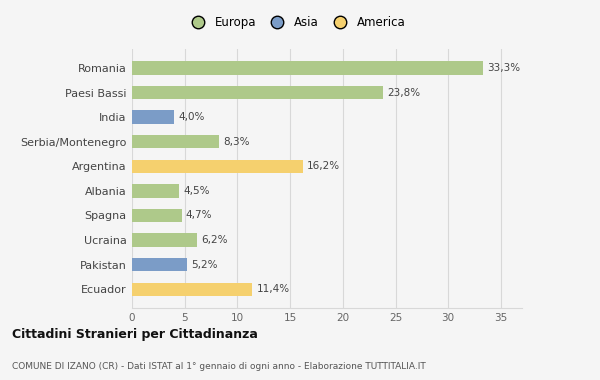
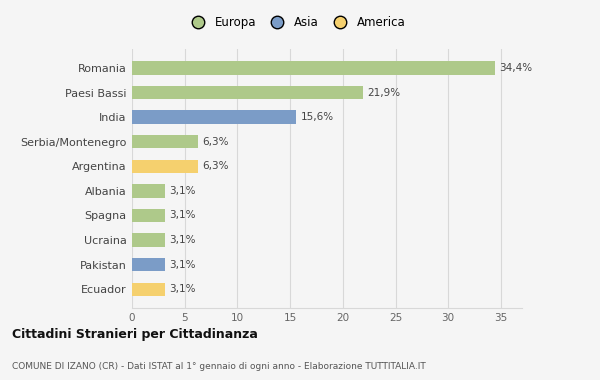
Romania: 33,3% -> 34,4%
Paesi Bassi: 23,8% -> 21,9%
India: 4,0% -> 15,6%
Serbia/Montenegro: 8,3% -> 6,3%
Argentina: 16,2% -> 6,3%
Albania: 4,5% -> 3,1%
Spagna: 4,7% -> 3,1%
Ucraina: 6,2% -> 3,1%
Pakistan: 5,2% -> 3,1%
Ecuador: 11,4% -> 3,1%
